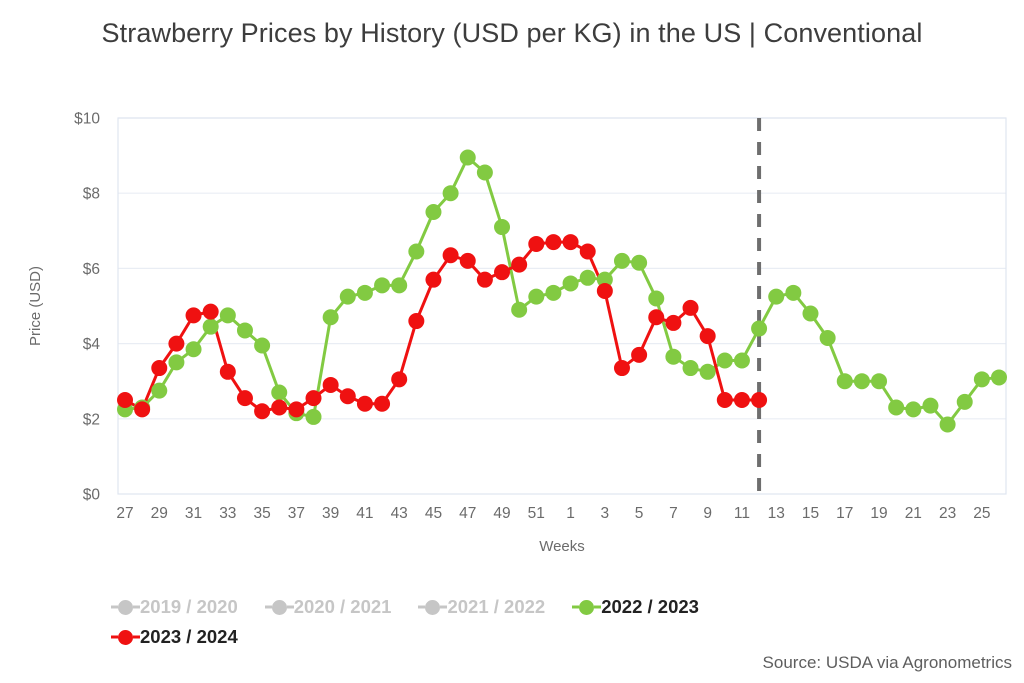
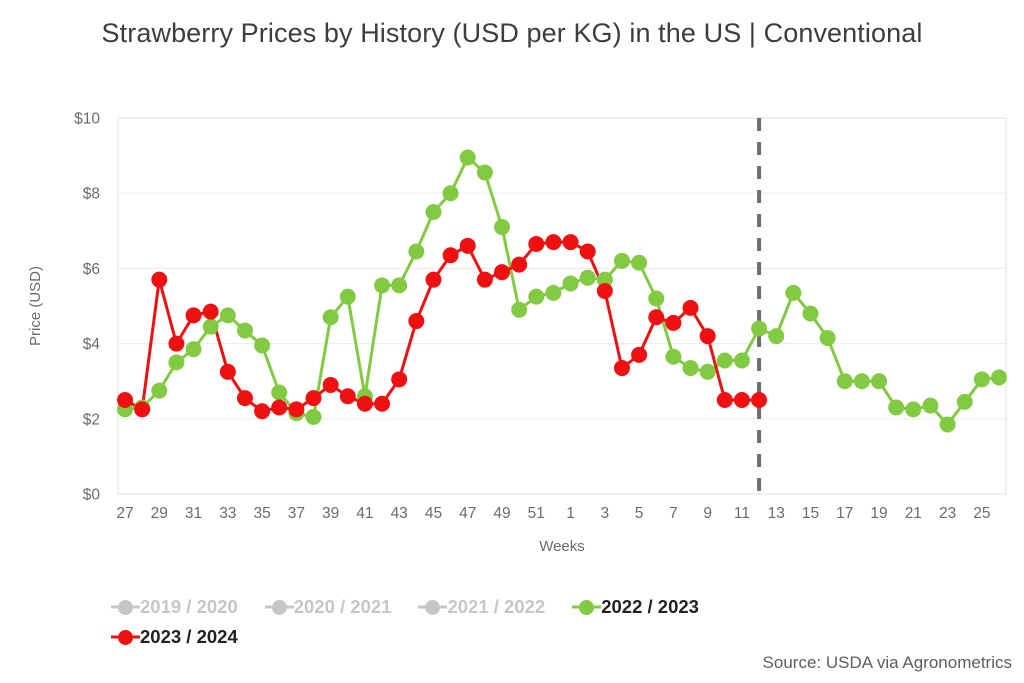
2023 / 2024/29: $3.4 -> $5.7
2022 / 2023/41: $5.3 -> $2.6
2023 / 2024/47: $6.2 -> $6.6
2022 / 2023/13: $5.2 -> $4.2
